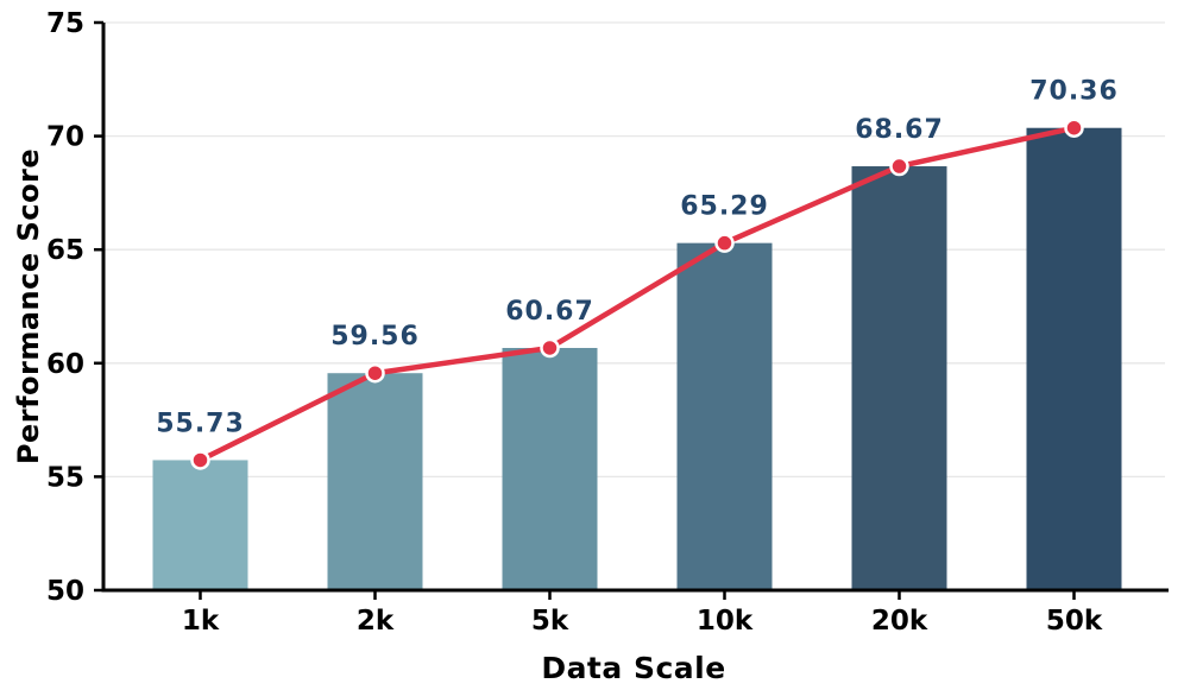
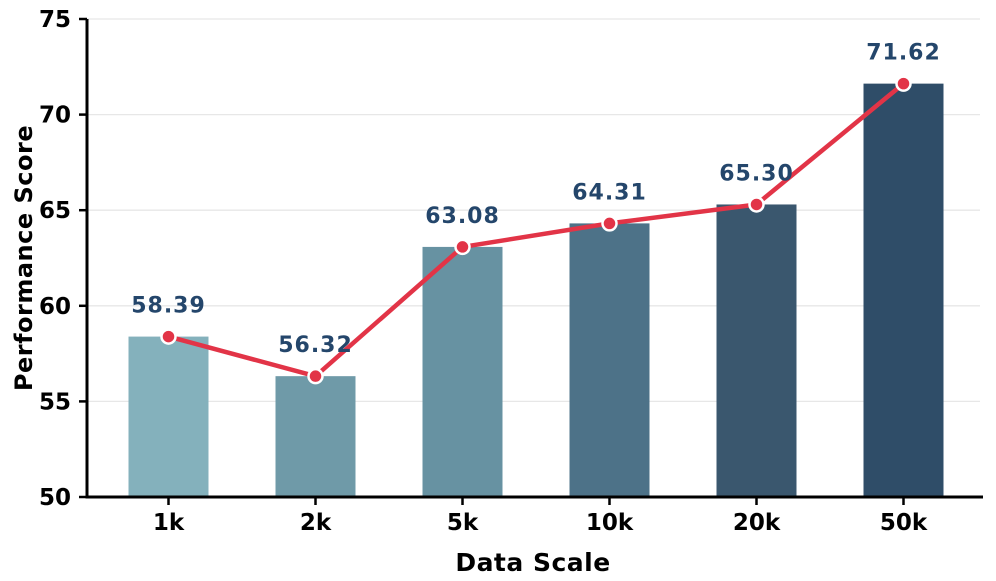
1k: 55.73 -> 58.39
2k: 59.56 -> 56.32
5k: 60.67 -> 63.08
10k: 65.29 -> 64.31
20k: 68.67 -> 65.30
50k: 70.36 -> 71.62
